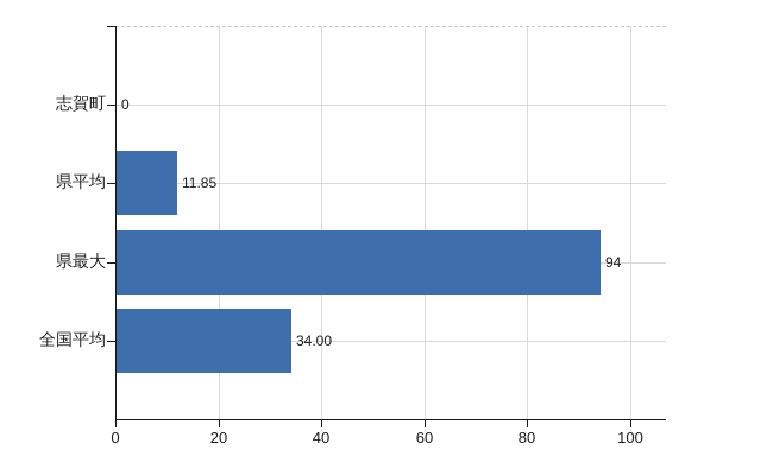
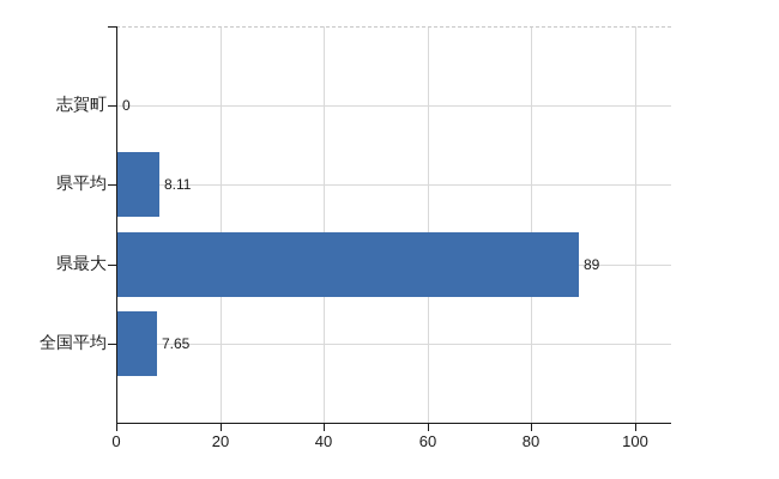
県平均: 11.85 -> 8.11
県最大: 94 -> 89
全国平均: 34.00 -> 7.65
